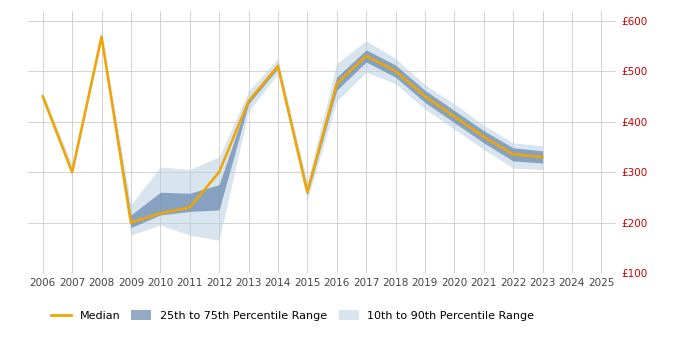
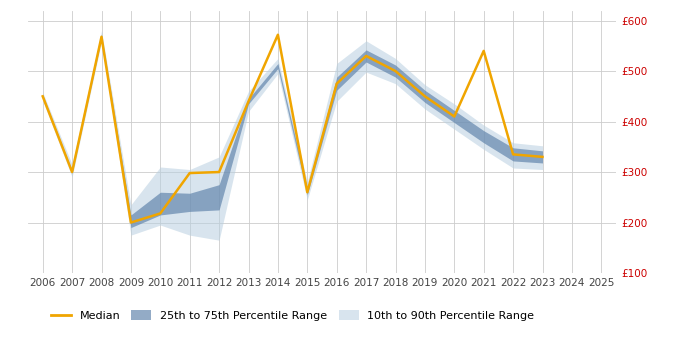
Median/2011: £230 -> £298
Median/2014: £510 -> £572
Median/2021: £370 -> £540
